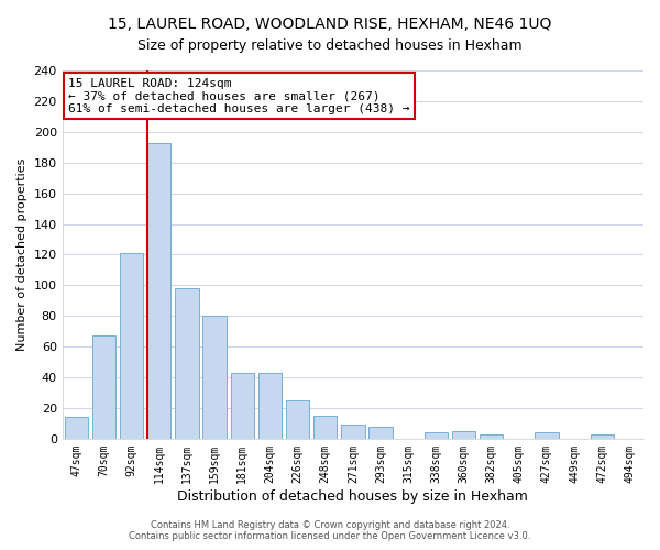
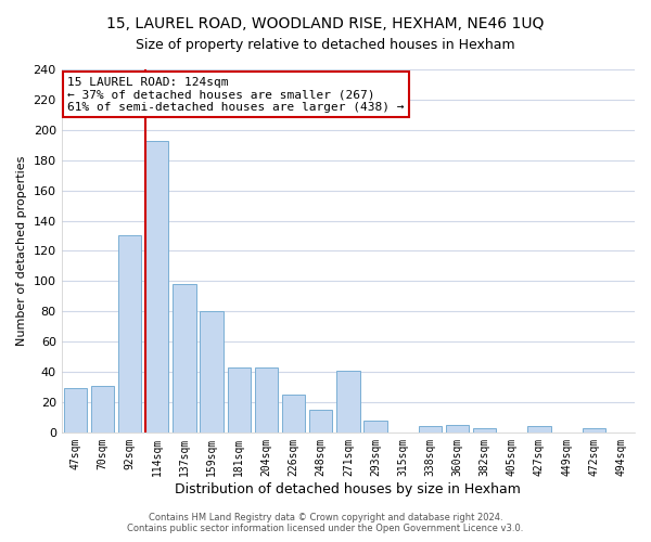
47sqm: 14 -> 29
70sqm: 67 -> 31
92sqm: 121 -> 130
271sqm: 9 -> 41
